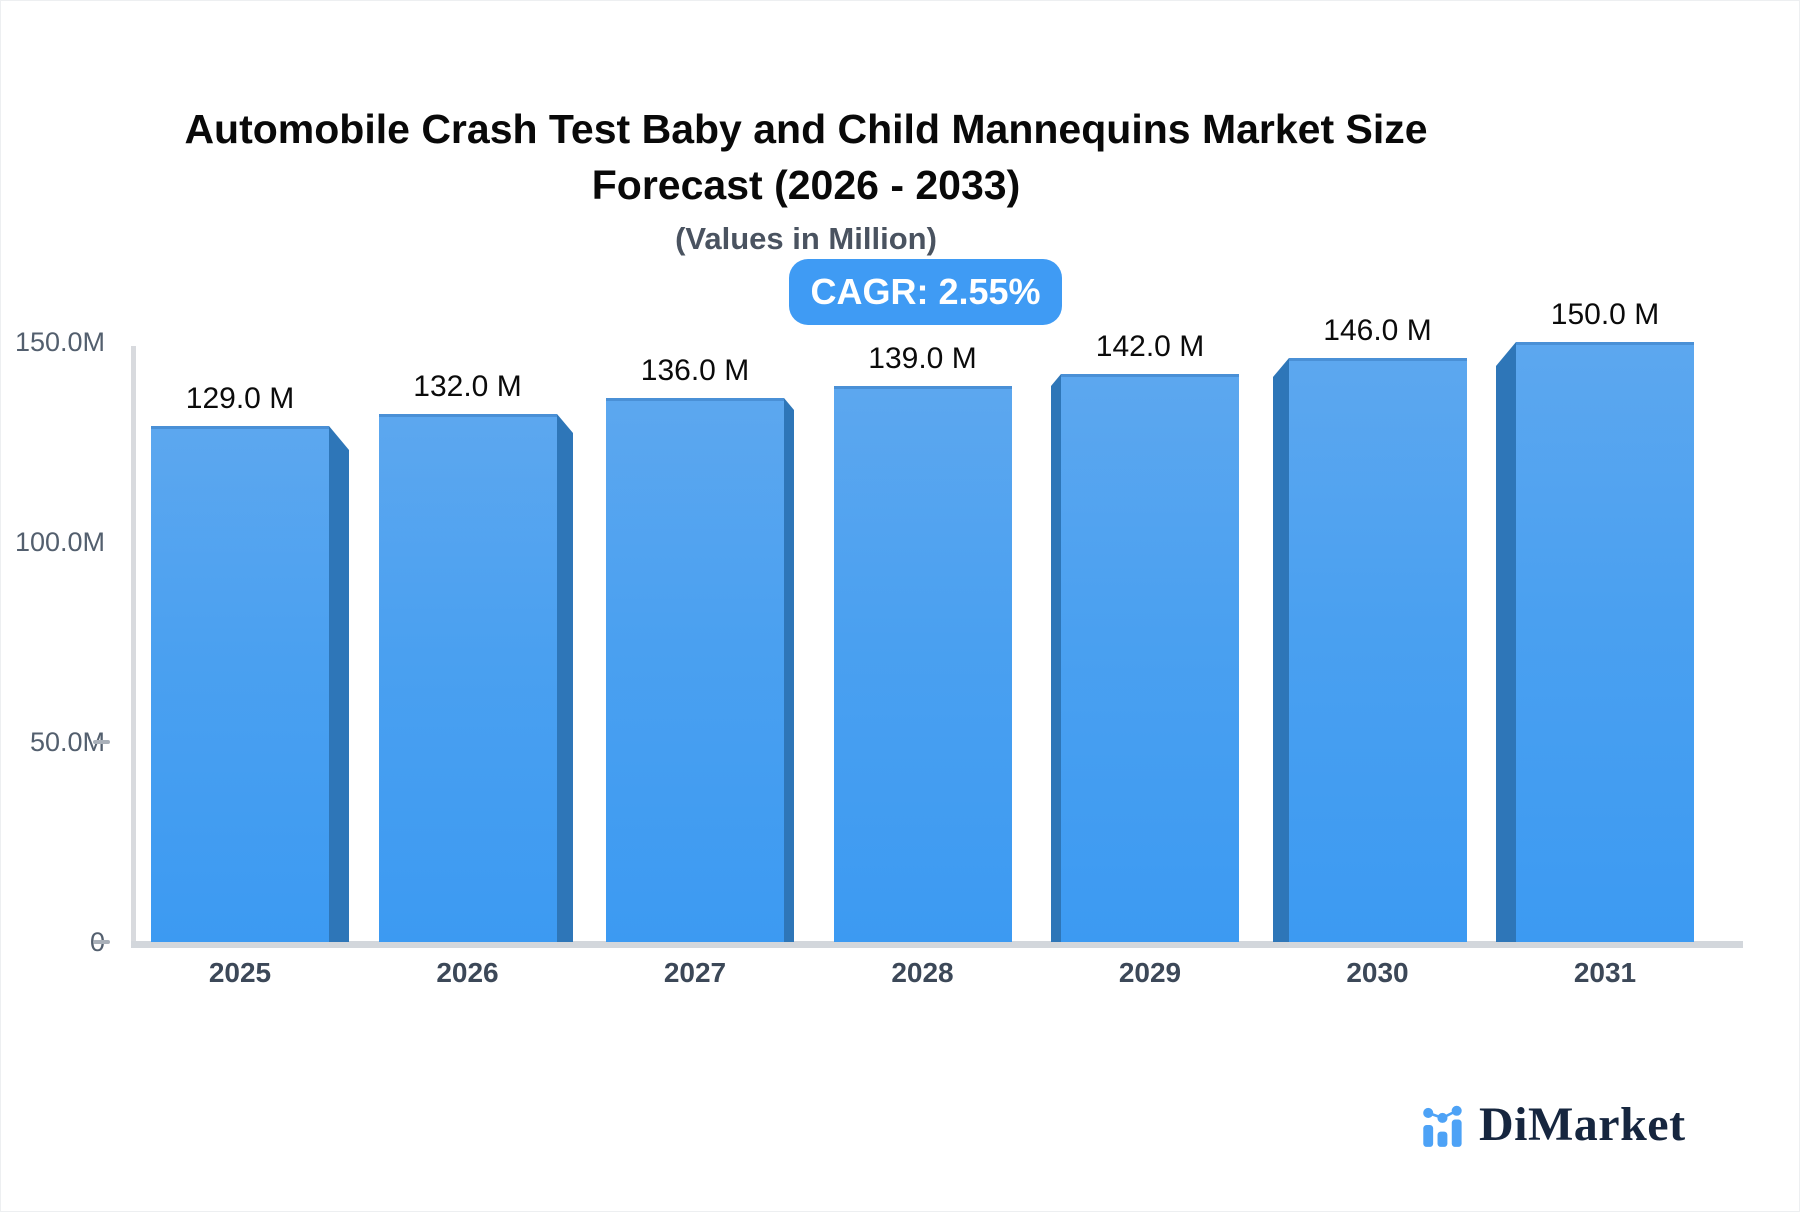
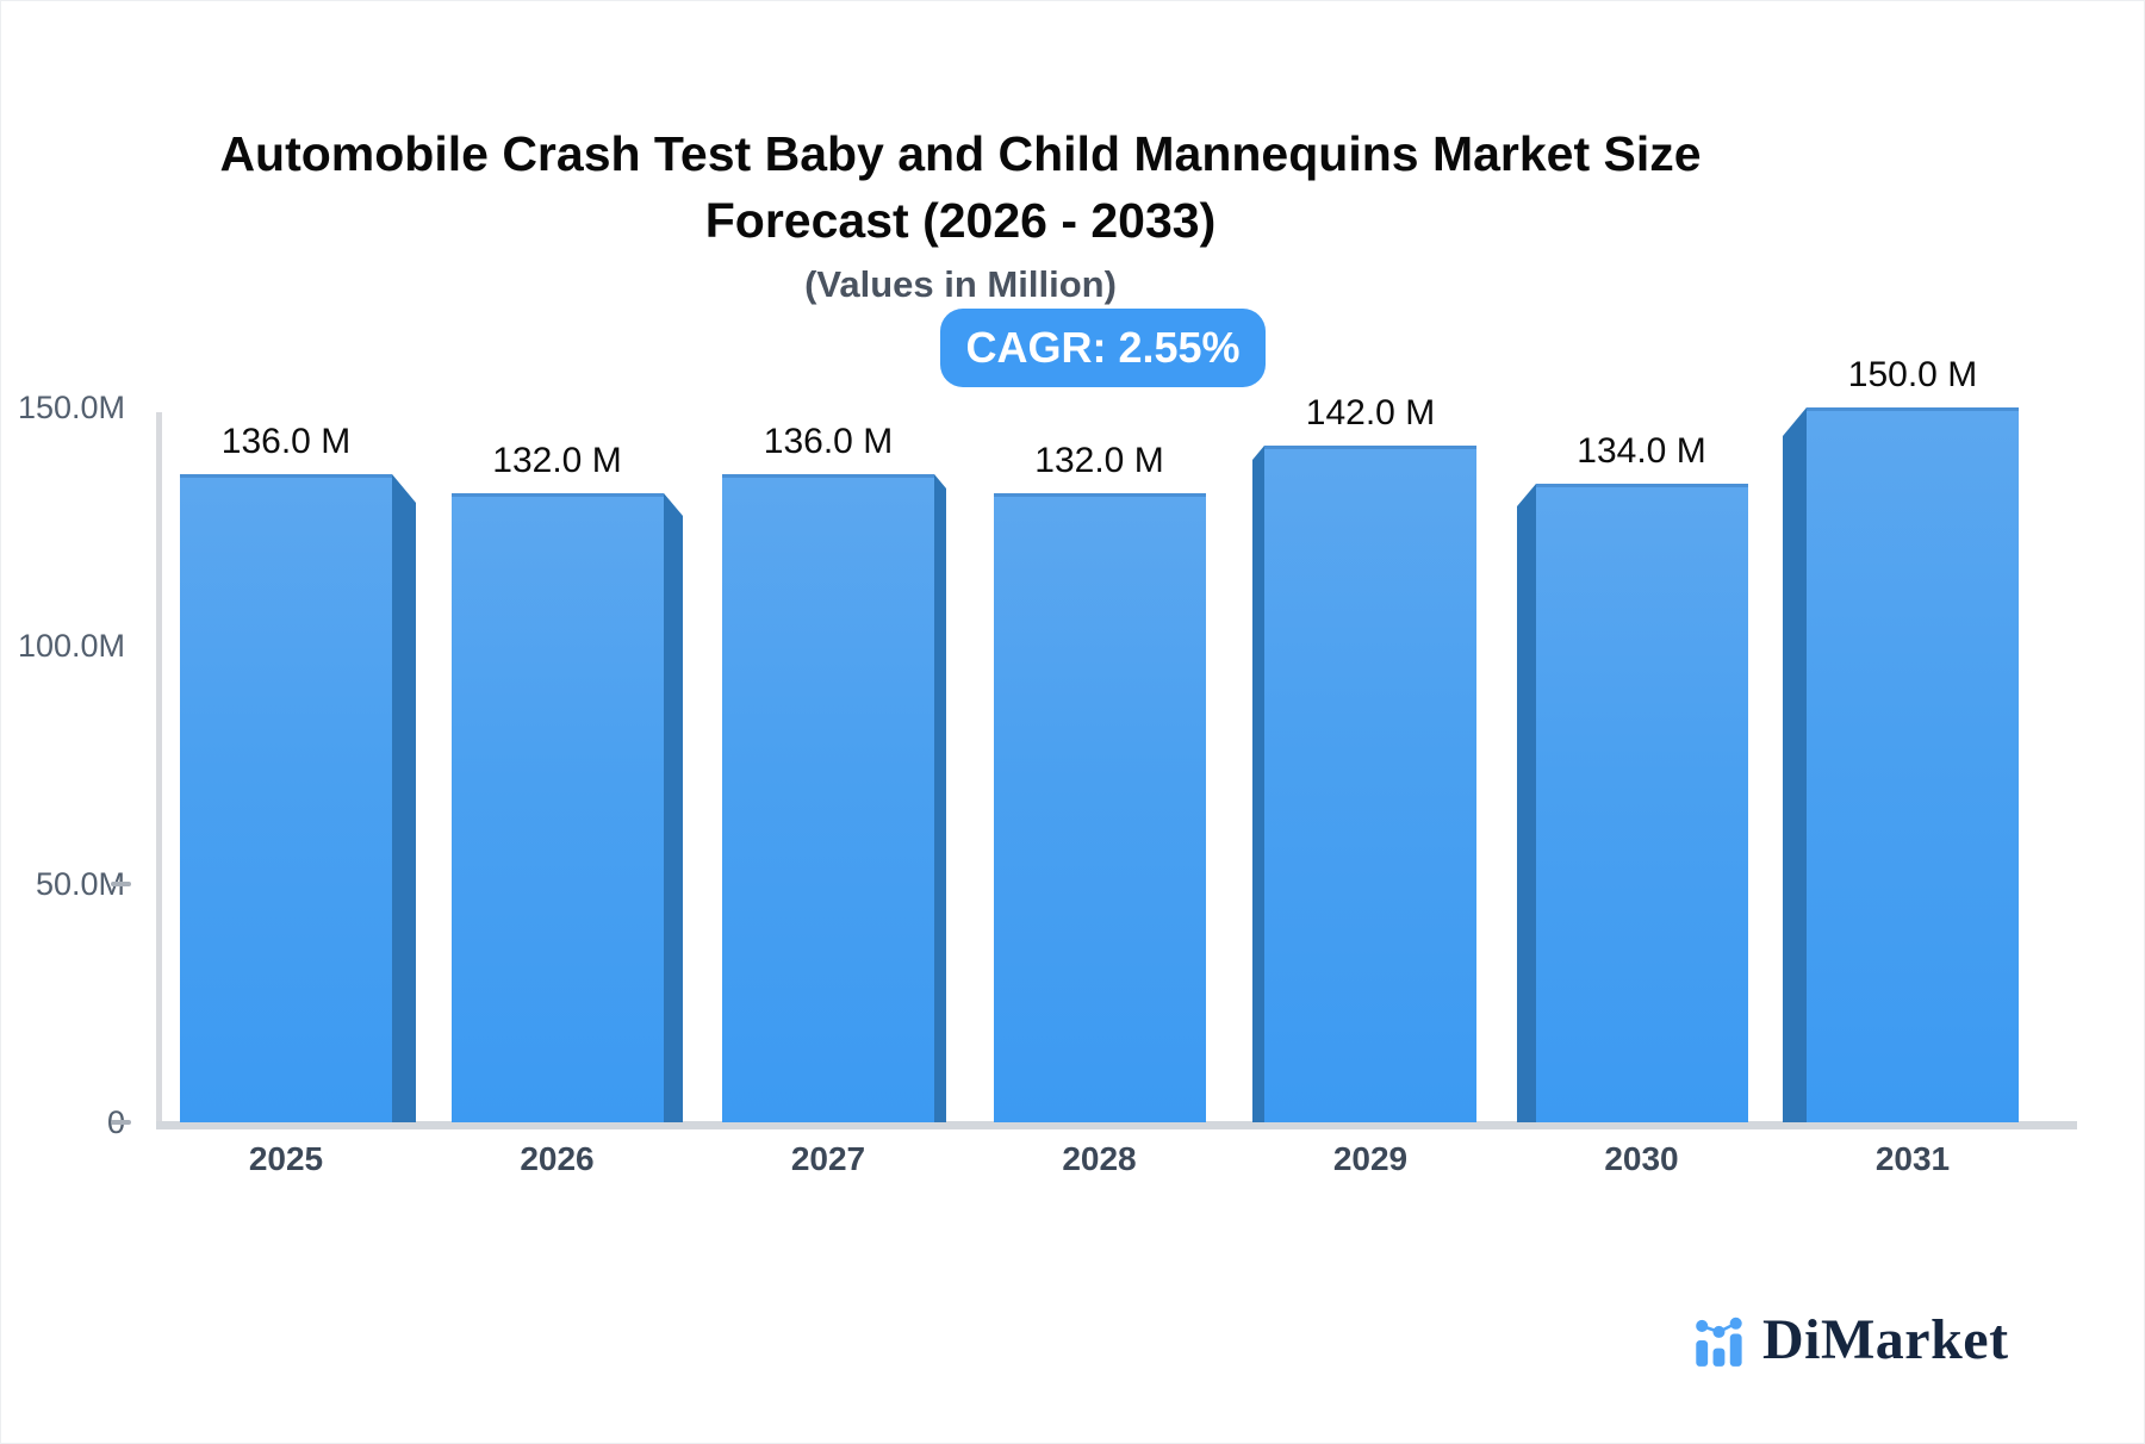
2025: 129.0 -> 136.0
2028: 139.0 -> 132.0
2030: 146.0 -> 134.0
